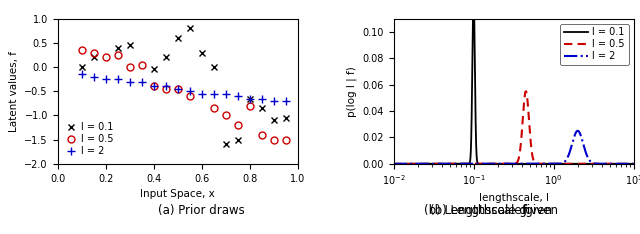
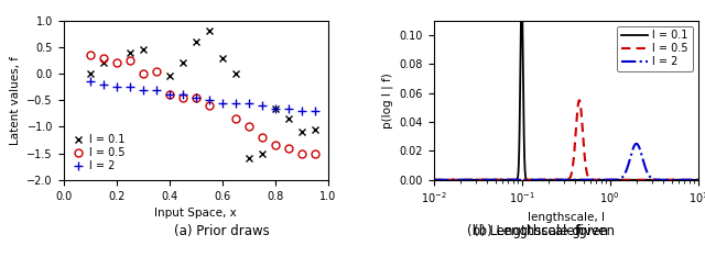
l = 0.5/0.8: -0.80 -> -1.35
